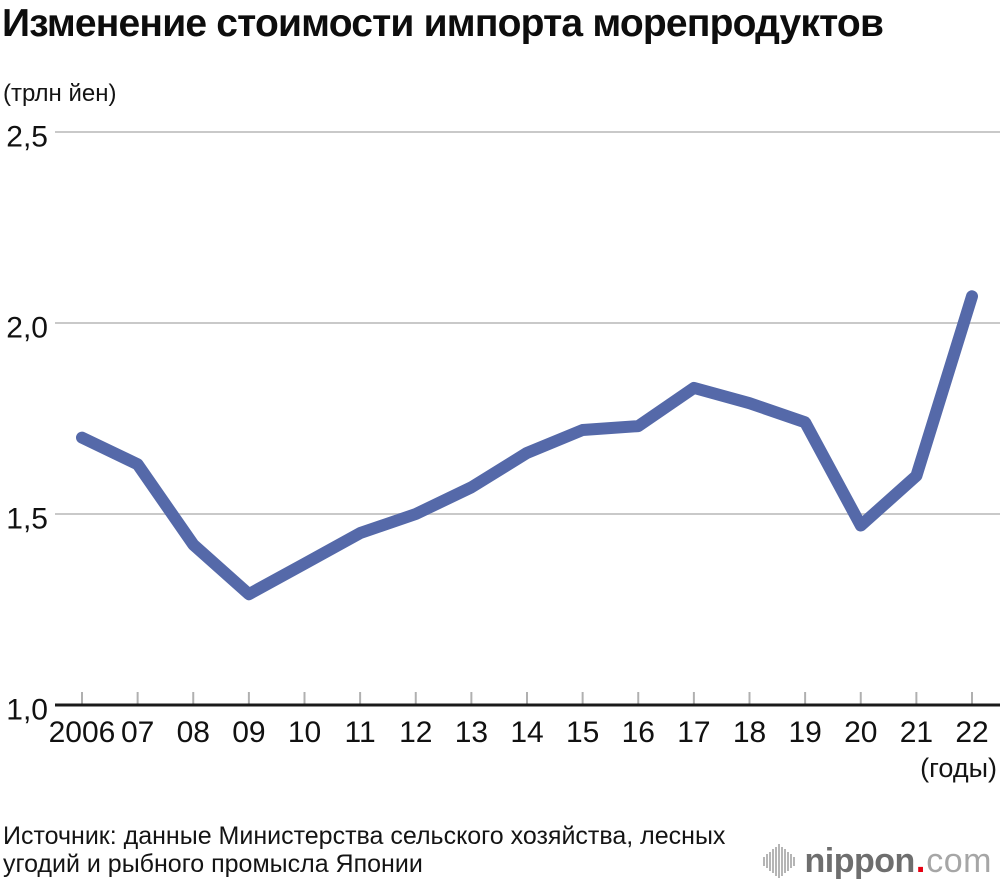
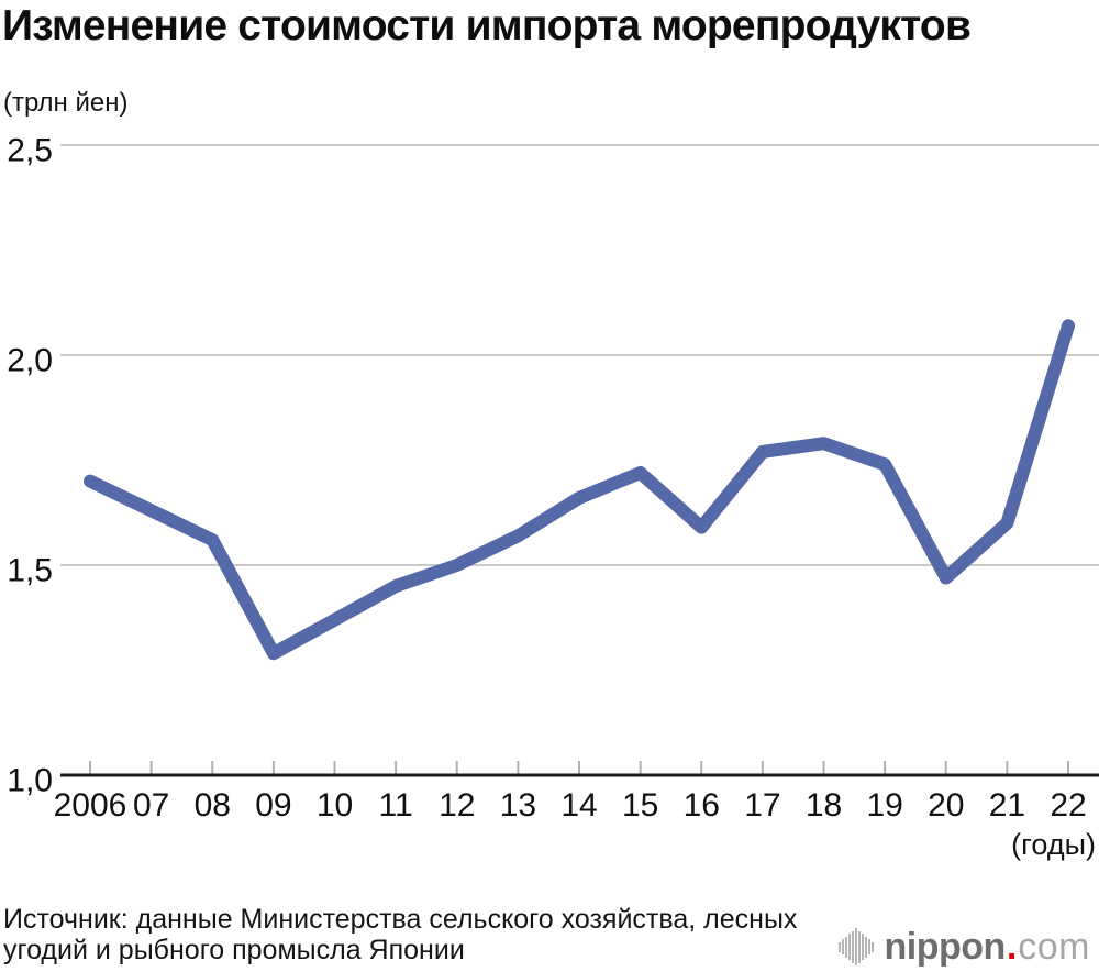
08: 1,42 -> 1,56
16: 1,73 -> 1,59
17: 1,83 -> 1,77
